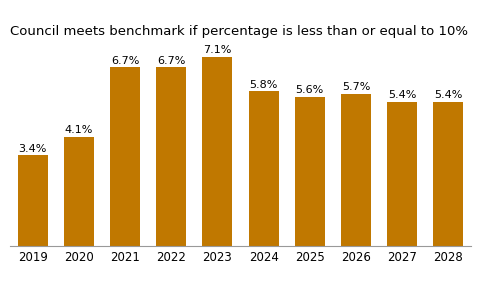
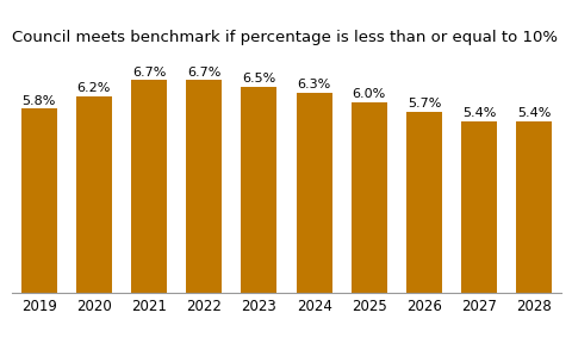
2019: 3.4% -> 5.8%
2020: 4.1% -> 6.2%
2023: 7.1% -> 6.5%
2024: 5.8% -> 6.3%
2025: 5.6% -> 6.0%
